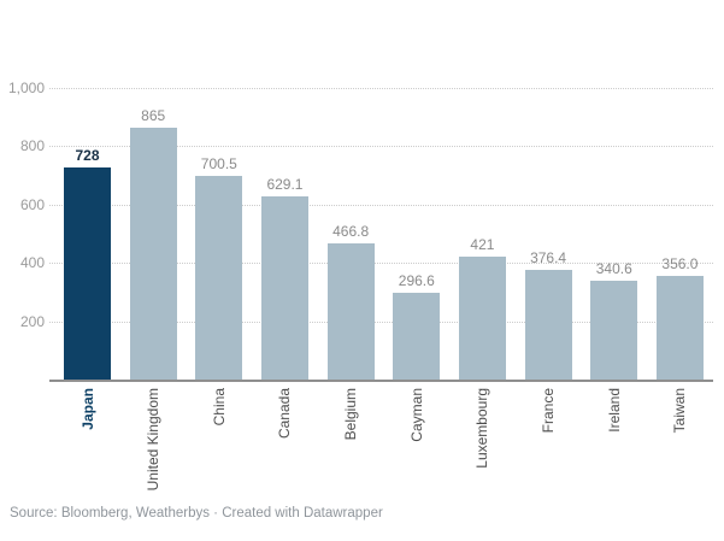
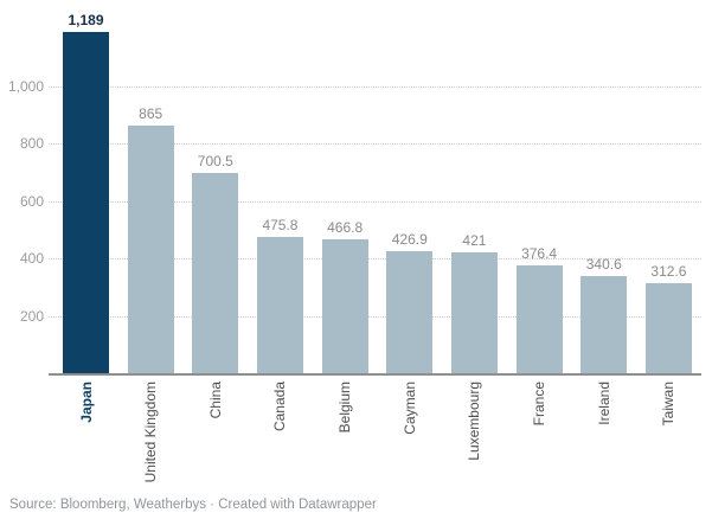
Japan: 728 -> 1,189
Canada: 629.1 -> 475.8
Cayman: 296.6 -> 426.9
Taiwan: 356.0 -> 312.6
